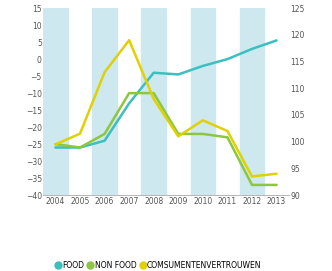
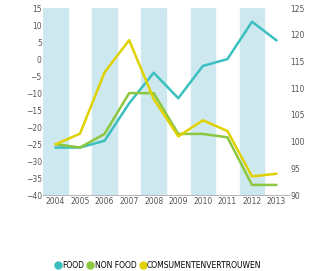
FOOD/2009: -4.5 -> -11.5
FOOD/2012: 3.0 -> 11.0
